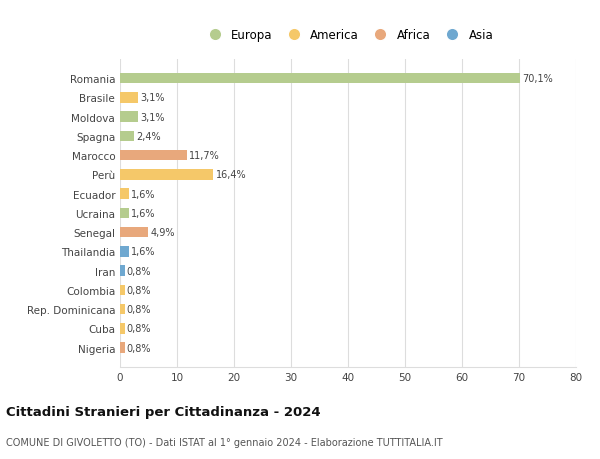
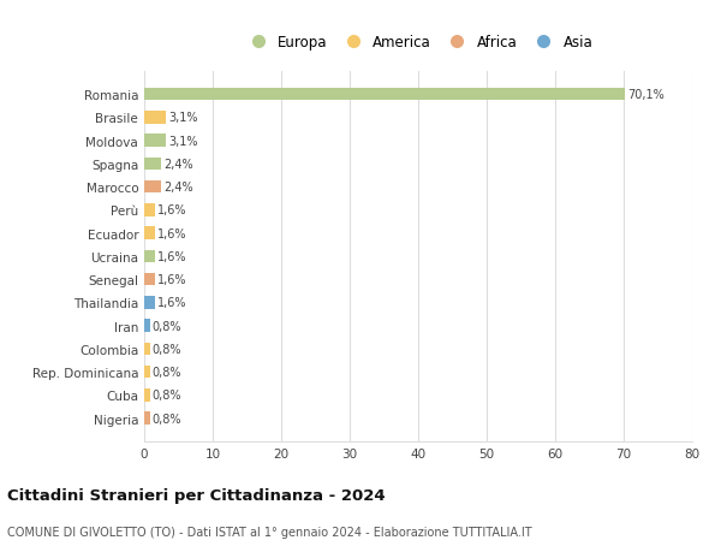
Marocco: 11,7% -> 2,4%
Perù: 16,4% -> 1,6%
Senegal: 4,9% -> 1,6%
